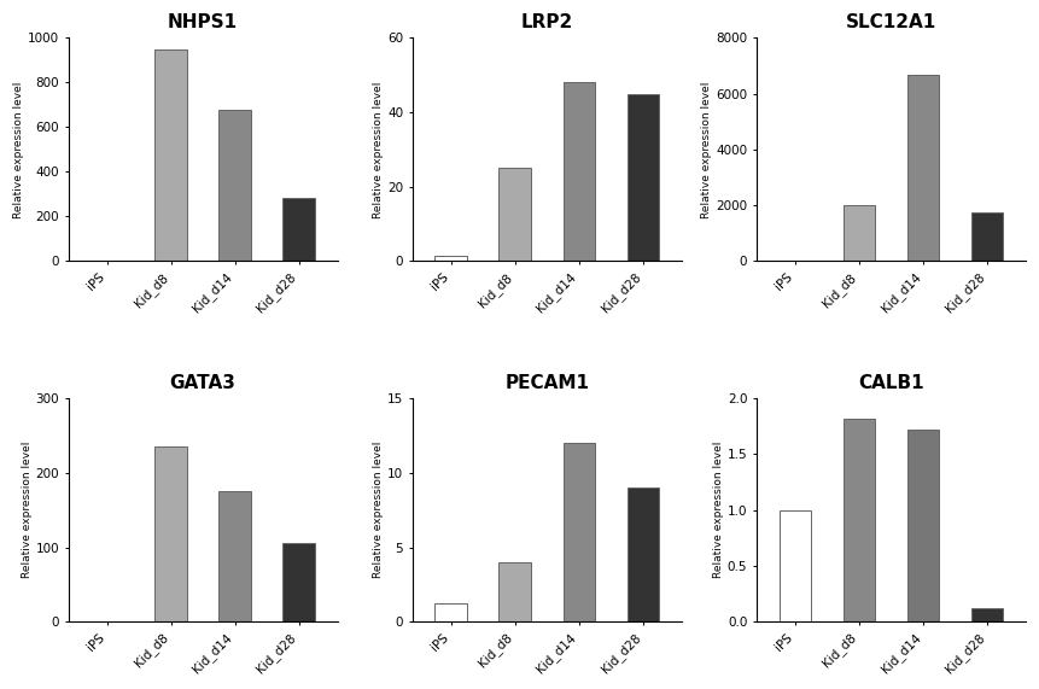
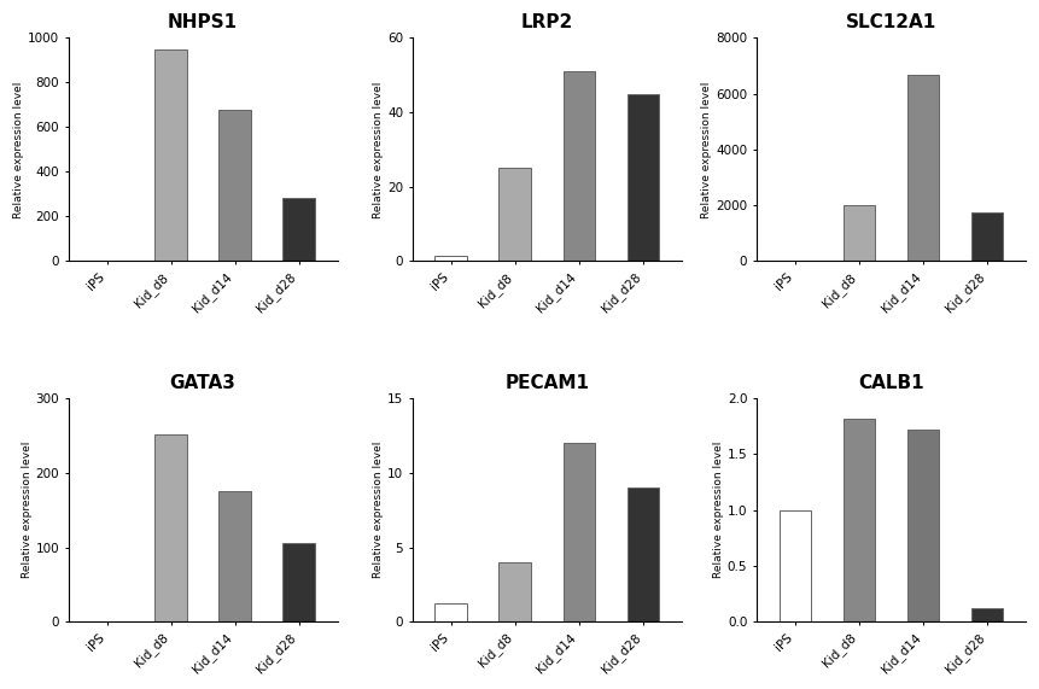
LRP2/Kid_d14: 48.0 -> 51.0
GATA3/Kid_d8: 236 -> 252
